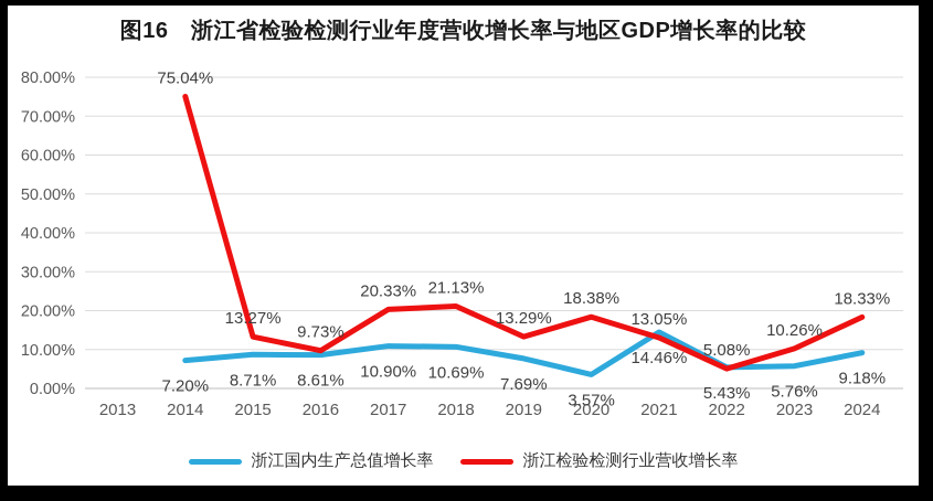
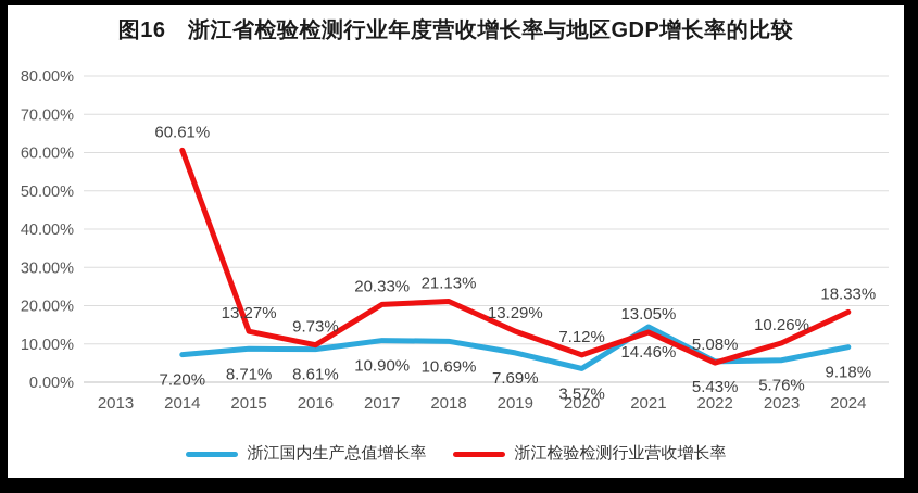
浙江检验检测行业营收增长率/2014: 75.04% -> 60.61%
浙江检验检测行业营收增长率/2020: 18.38% -> 7.12%
